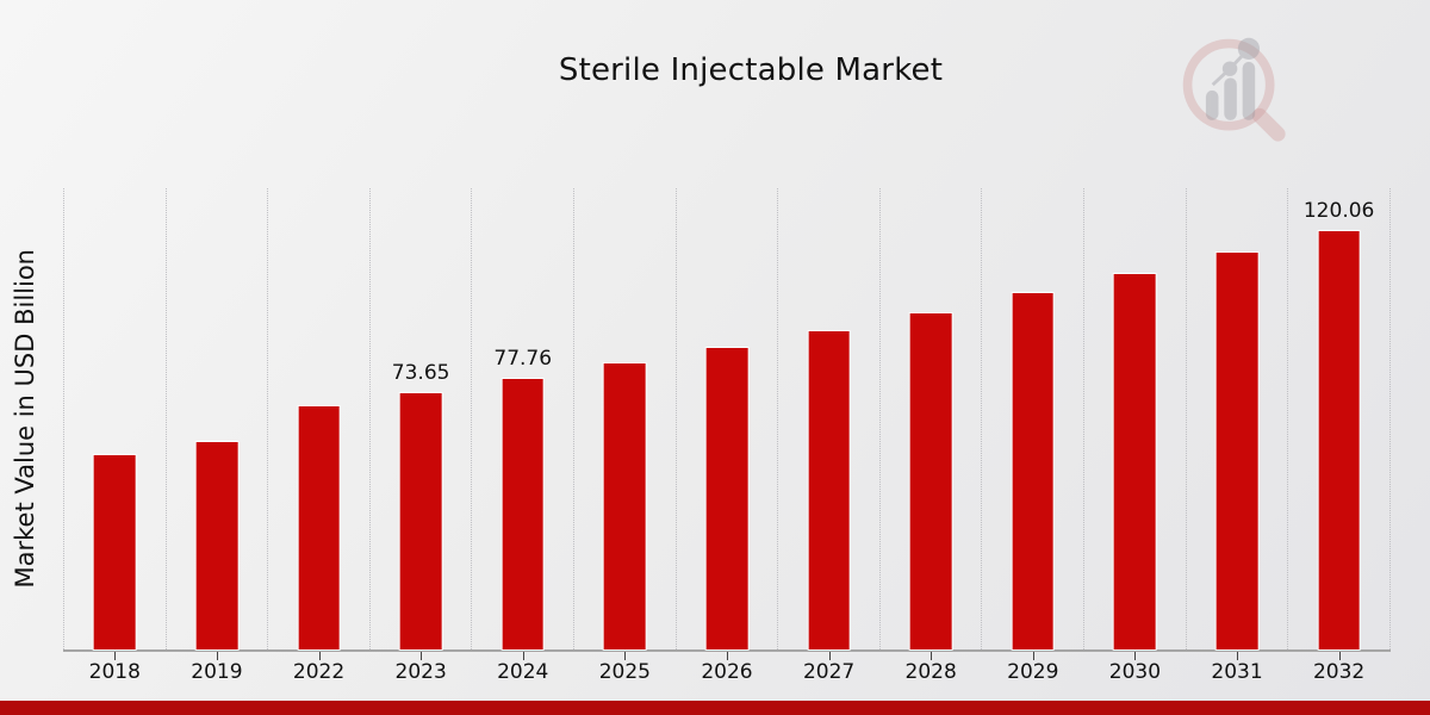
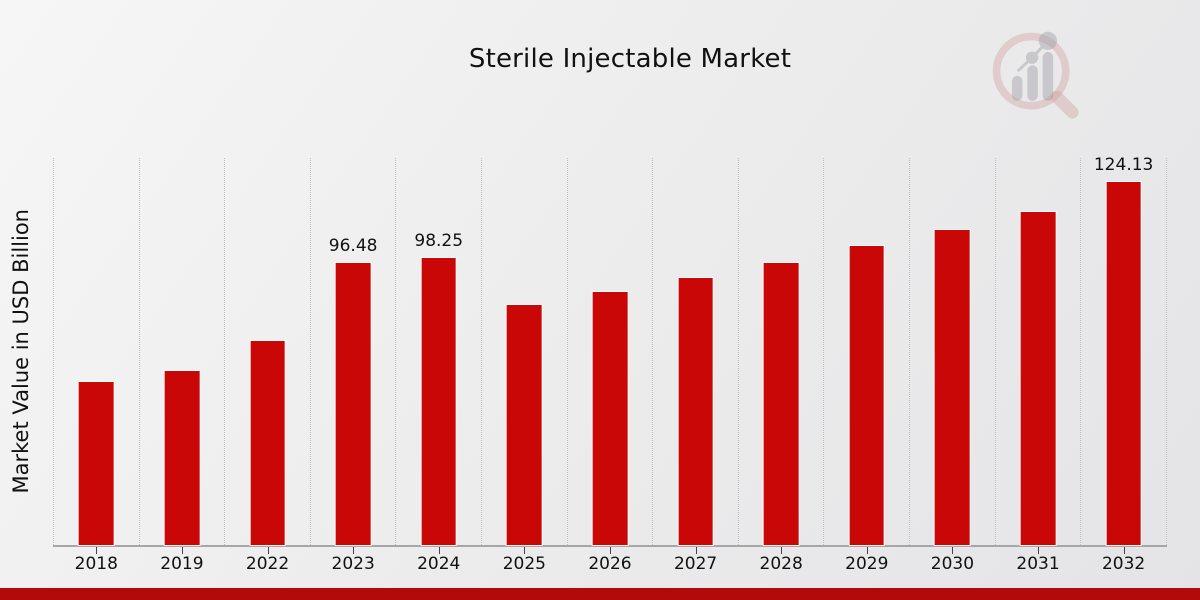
2023: 73.65 -> 96.48
2024: 77.76 -> 98.25
2032: 120.06 -> 124.13
